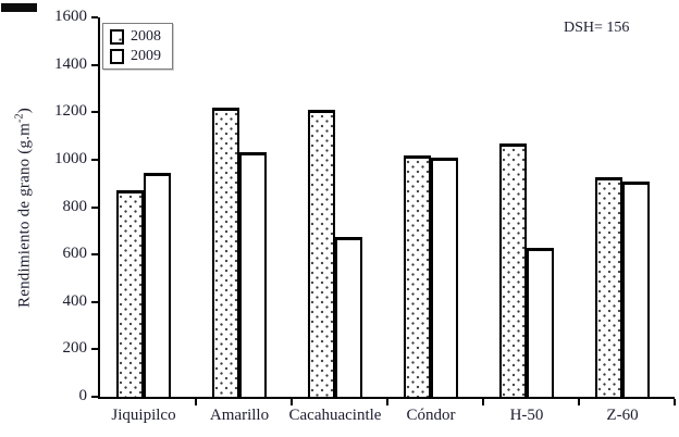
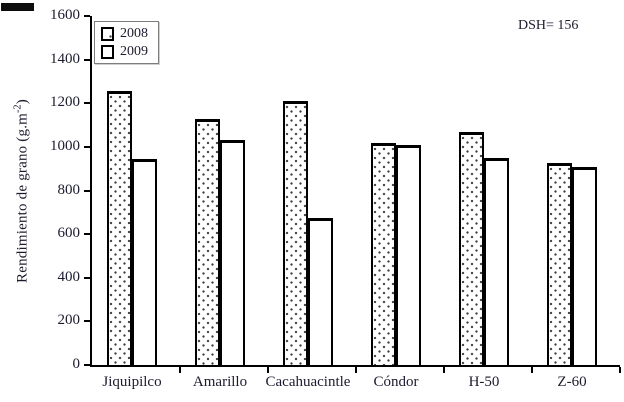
2008/Jiquipilco: 870 -> 1260
2008/Amarillo: 1220 -> 1130
2009/H-50: 630 -> 950
